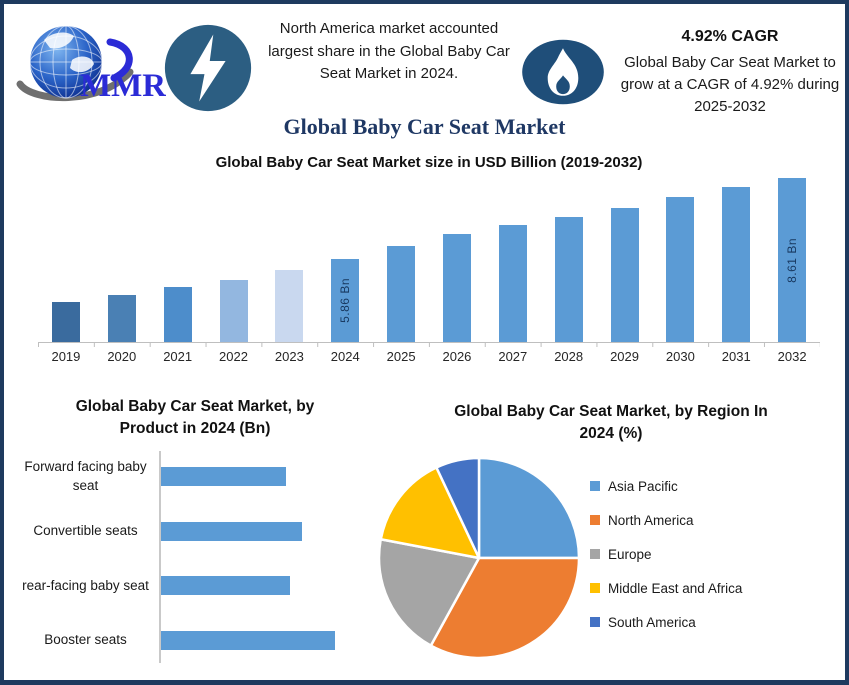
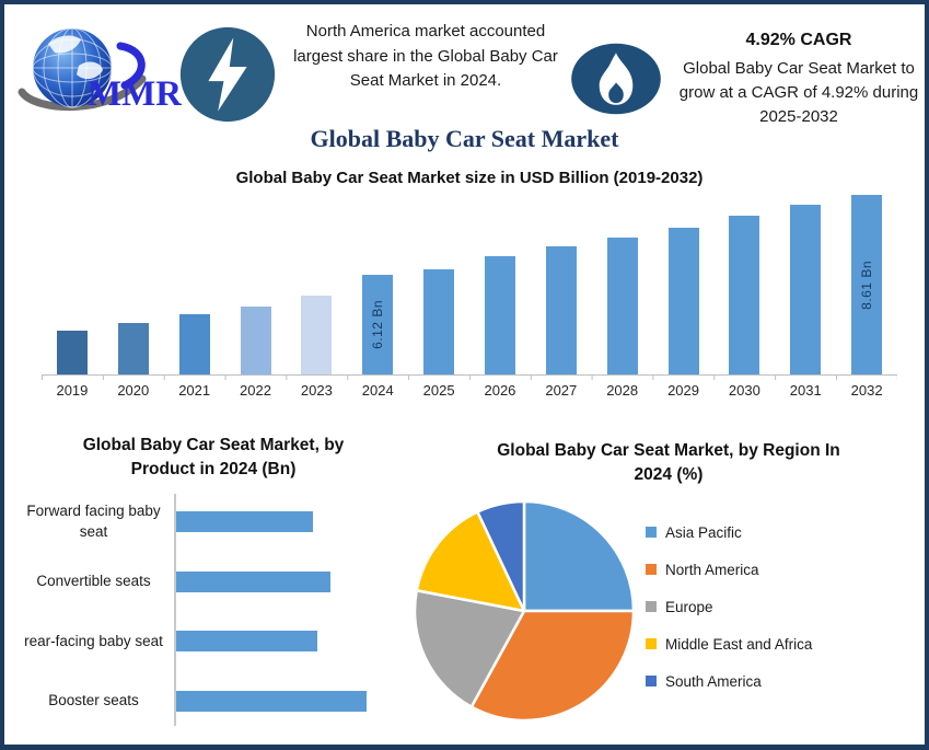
Global Baby Car Seat Market size in USD Billion (2019-2032)/2024: 5.86 -> 6.12
